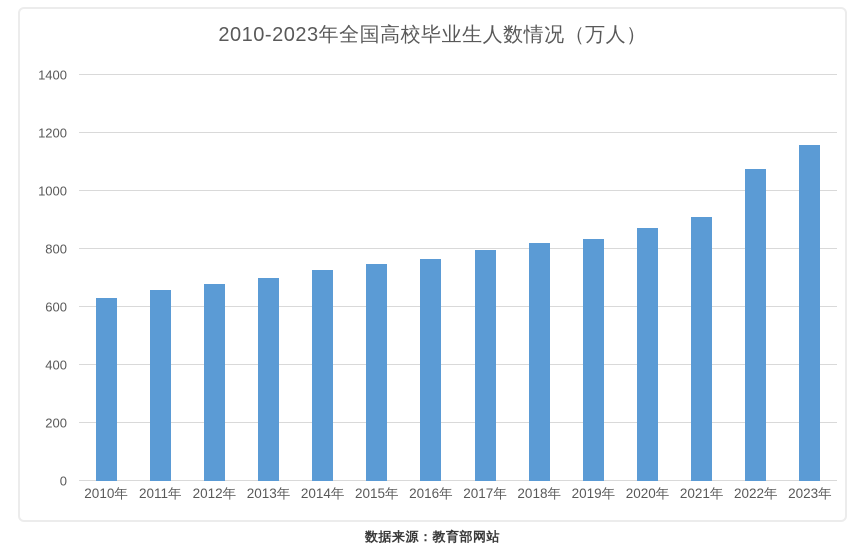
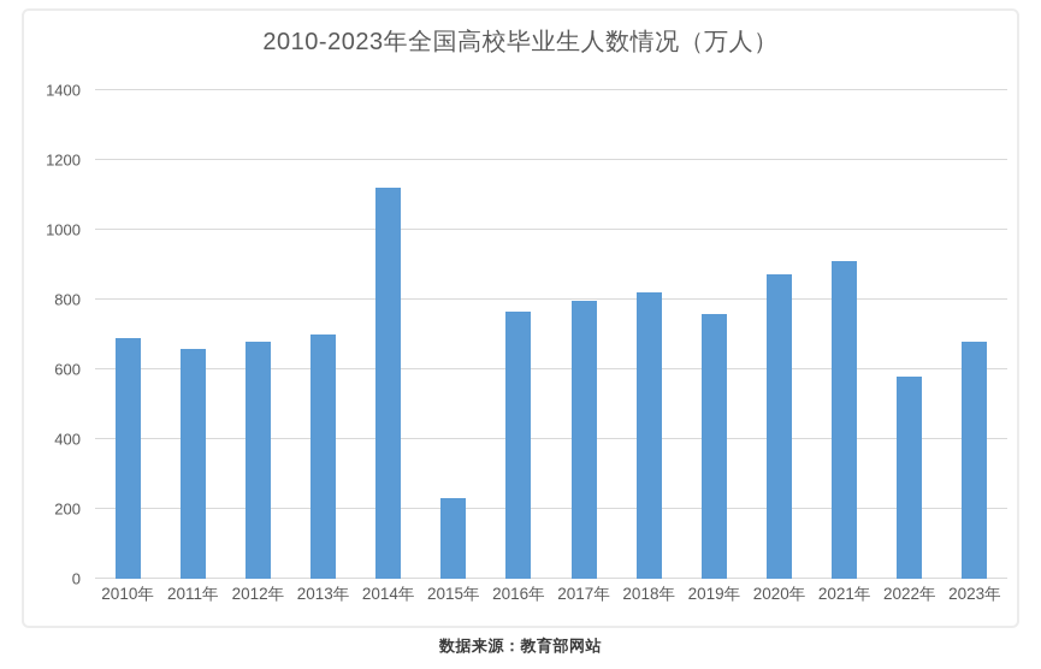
2010年: 630 -> 690
2014年: 730 -> 1120
2015年: 750 -> 230
2019年: 830 -> 760
2022年: 1080 -> 580
2023年: 1160 -> 680
